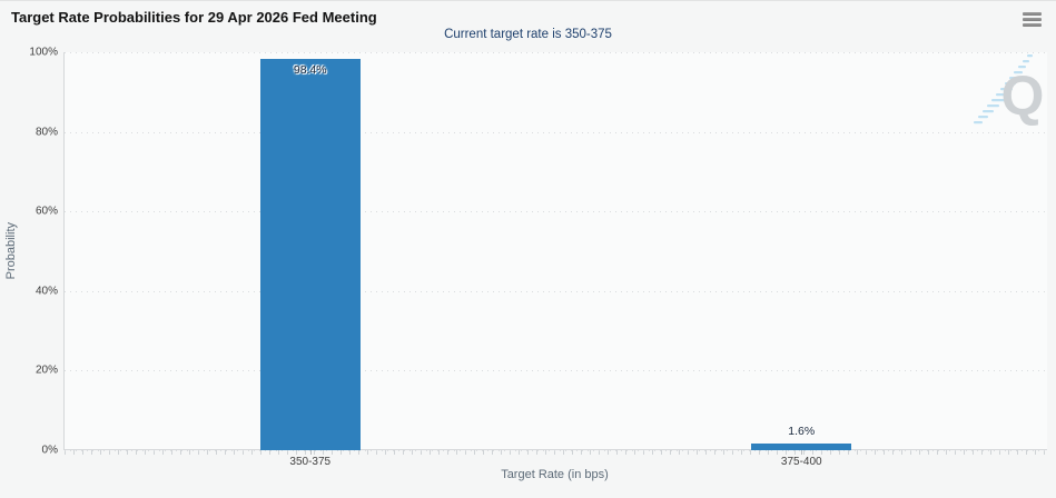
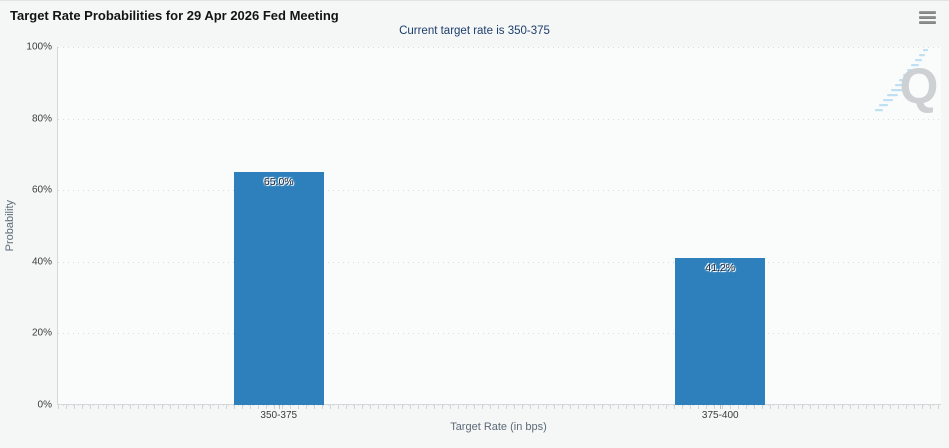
350-375: 98.4% -> 65.0%
375-400: 1.6% -> 41.2%
